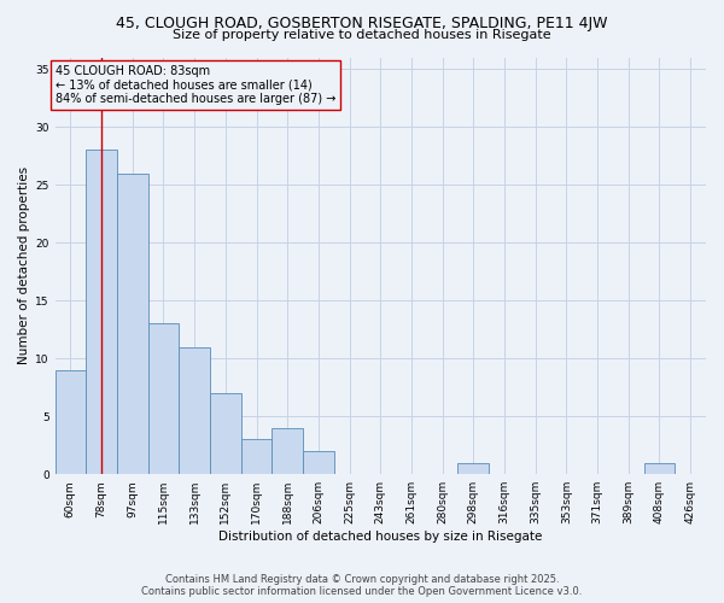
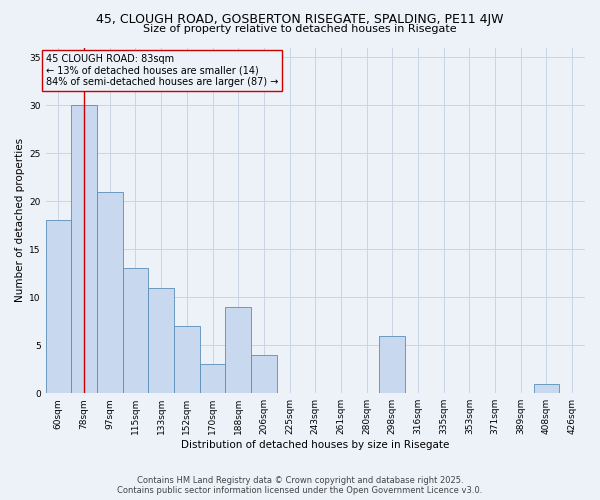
60sqm: 9 -> 18
78sqm: 28 -> 30
97sqm: 26 -> 21
188sqm: 4 -> 9
206sqm: 2 -> 4
298sqm: 1 -> 6
